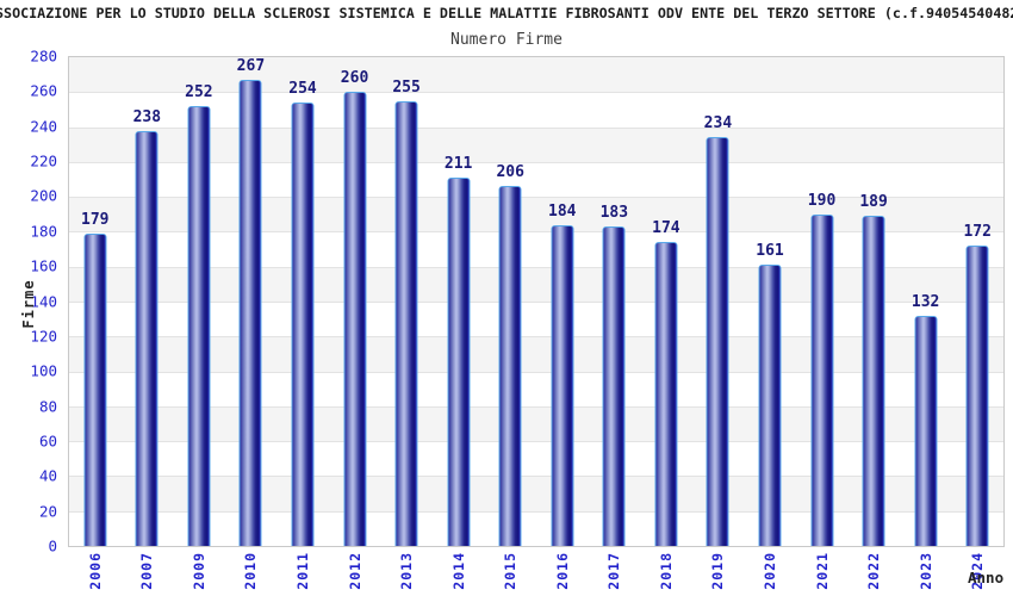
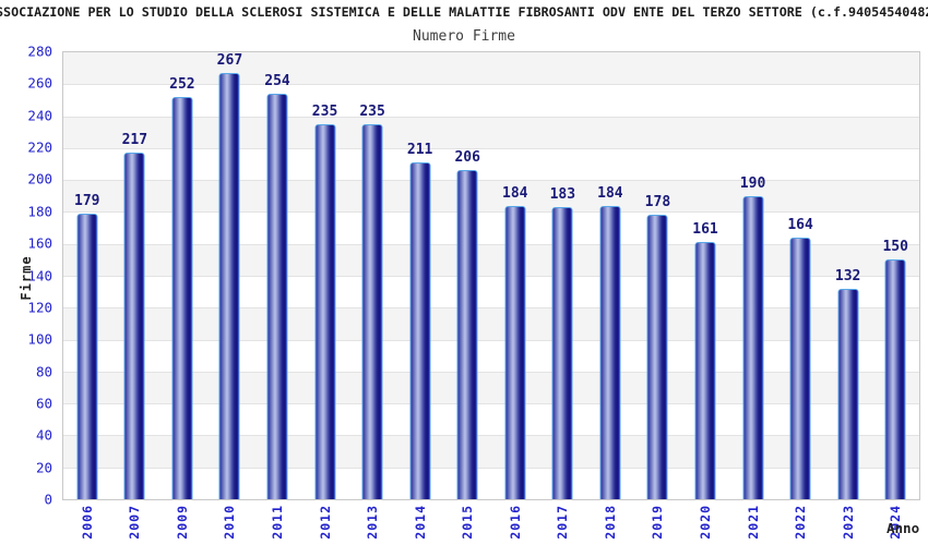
2007: 238 -> 217
2012: 260 -> 235
2013: 255 -> 235
2018: 174 -> 184
2019: 234 -> 178
2022: 189 -> 164
2024: 172 -> 150
